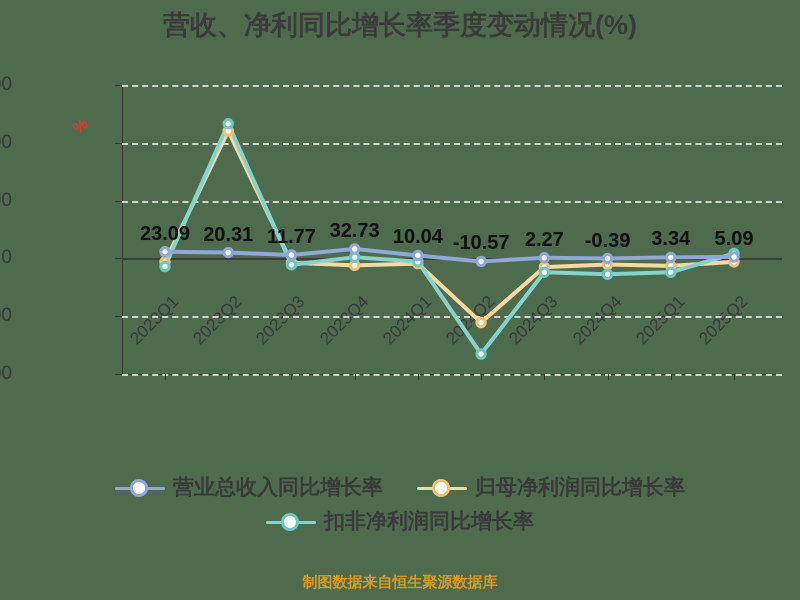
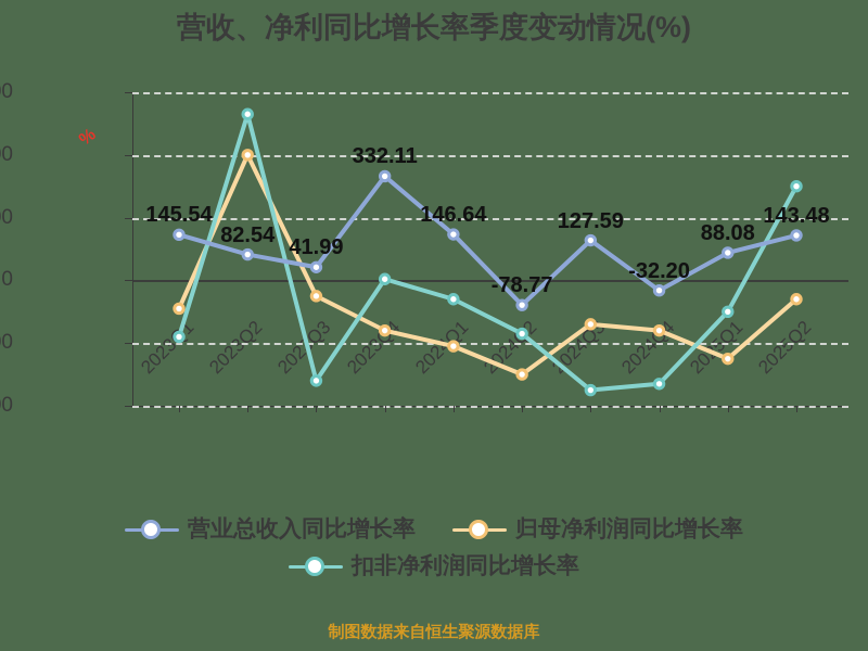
营业总收入同比增长率/2023Q1: 23.09 -> 145.54
归母净利润同比增长率/2023Q1: -10 -> -90
扣非净利润同比增长率/2023Q1: -30 -> -180
营业总收入同比增长率/2023Q2: 20.31 -> 82.54
归母净利润同比增长率/2023Q2: 440 -> 400
扣非净利润同比增长率/2023Q2: 470 -> 530
营业总收入同比增长率/2023Q3: 11.77 -> 41.99
归母净利润同比增长率/2023Q3: -20 -> -50
扣非净利润同比增长率/2023Q3: -20 -> -320
营业总收入同比增长率/2023Q4: 32.73 -> 332.11
归母净利润同比增长率/2023Q4: -20 -> -160
营业总收入同比增长率/2024Q1: 10.04 -> 146.64
归母净利润同比增长率/2024Q1: -20 -> -210
扣非净利润同比增长率/2024Q1: -10 -> -60
营业总收入同比增长率/2024Q2: -10.57 -> -78.77
归母净利润同比增长率/2024Q2: -220 -> -300
扣非净利润同比增长率/2024Q2: -330 -> -170
营业总收入同比增长率/2024Q3: 2.27 -> 127.59
归母净利润同比增长率/2024Q3: -30 -> -140
扣非净利润同比增长率/2024Q3: -50 -> -350
营业总收入同比增长率/2024Q4: -0.39 -> -32.20
归母净利润同比增长率/2024Q4: -20 -> -160
扣非净利润同比增长率/2024Q4: -60 -> -330
营业总收入同比增长率/2025Q1: 3.34 -> 88.08
归母净利润同比增长率/2025Q1: -30 -> -250
扣非净利润同比增长率/2025Q1: -50 -> -100
营业总收入同比增长率/2025Q2: 5.09 -> 143.48
归母净利润同比增长率/2025Q2: -10 -> -60
扣非净利润同比增长率/2025Q2: 20 -> 300
